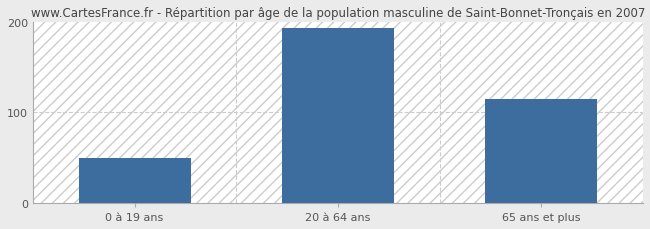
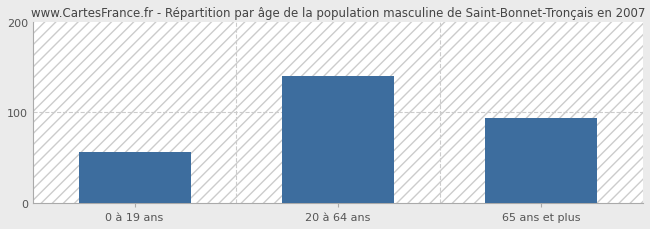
0 à 19 ans: 50 -> 56
20 à 64 ans: 193 -> 140
65 ans et plus: 115 -> 94
